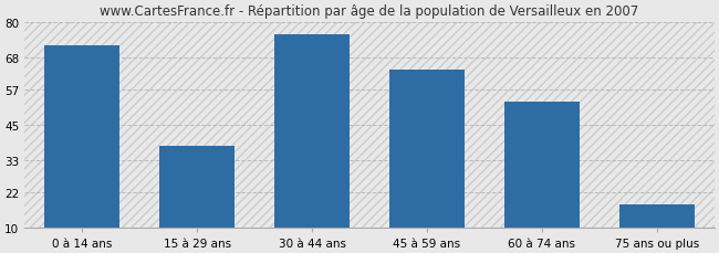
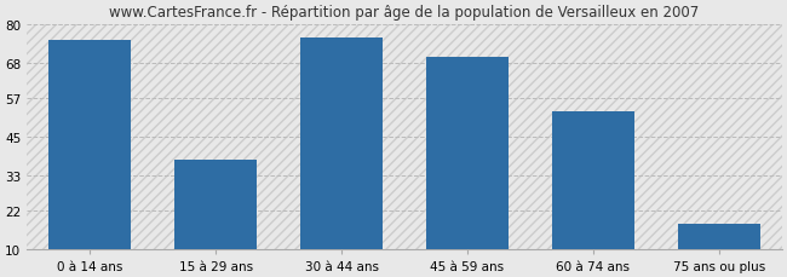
0 à 14 ans: 72 -> 75
45 à 59 ans: 64 -> 70
